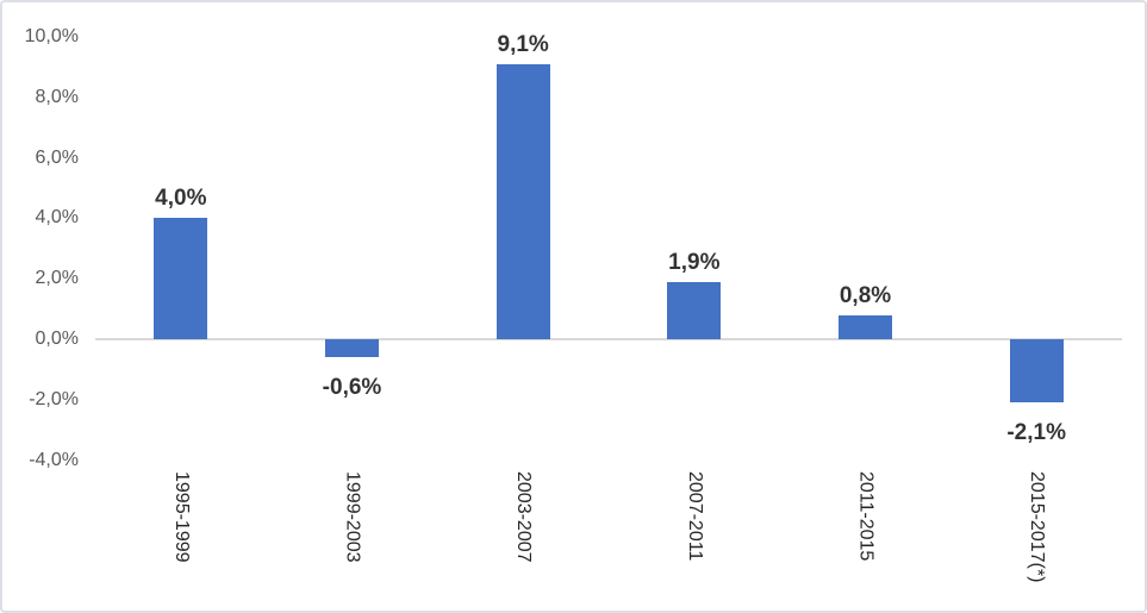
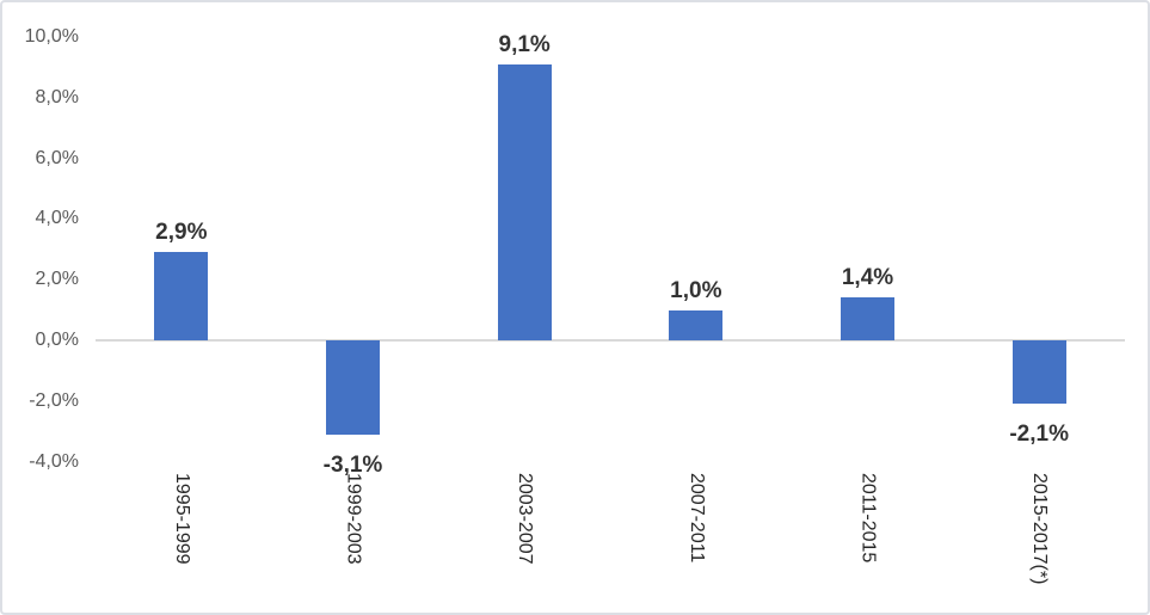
1995-1999: 4,0% -> 2,9%
1999-2003: -0,6% -> -3,1%
2007-2011: 1,9% -> 1,0%
2011-2015: 0,8% -> 1,4%
